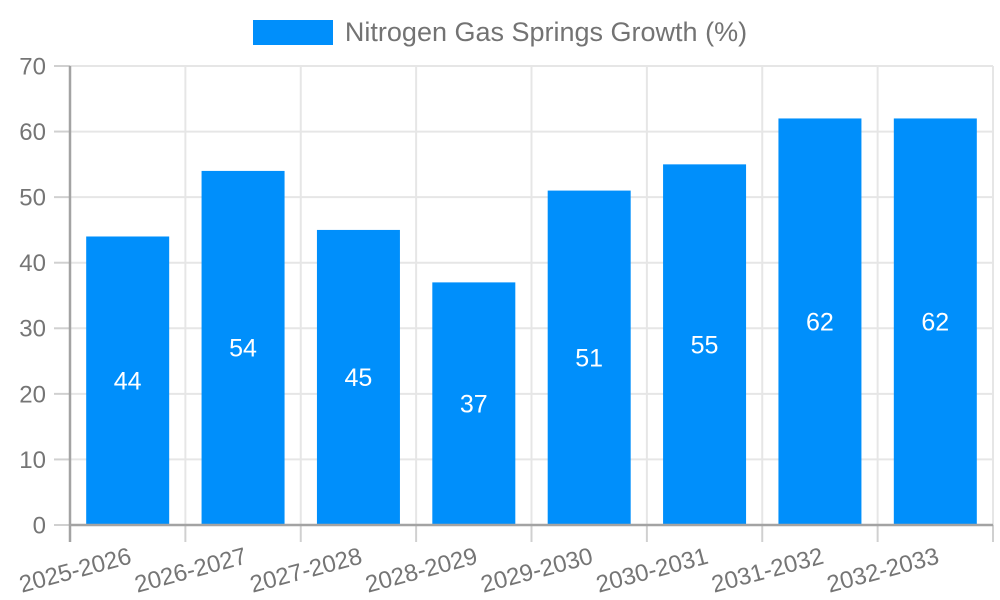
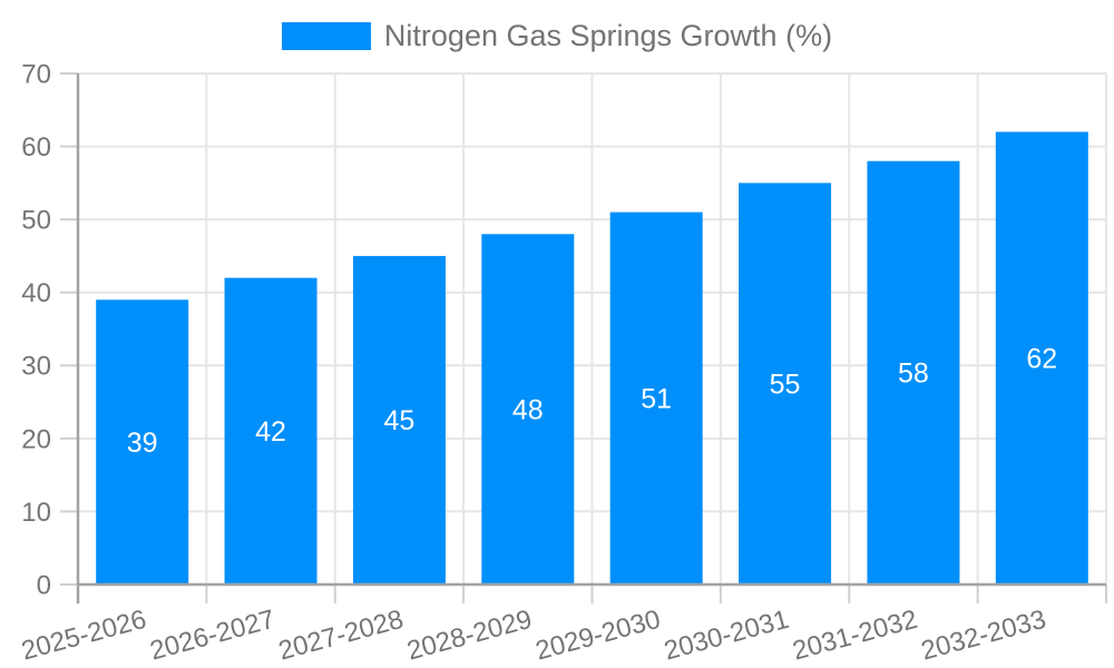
2025-2026: 44 -> 39
2026-2027: 54 -> 42
2028-2029: 37 -> 48
2031-2032: 62 -> 58
